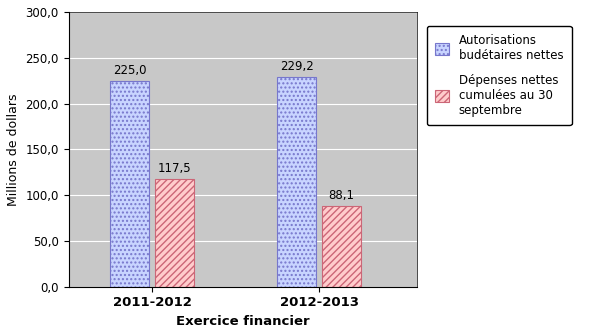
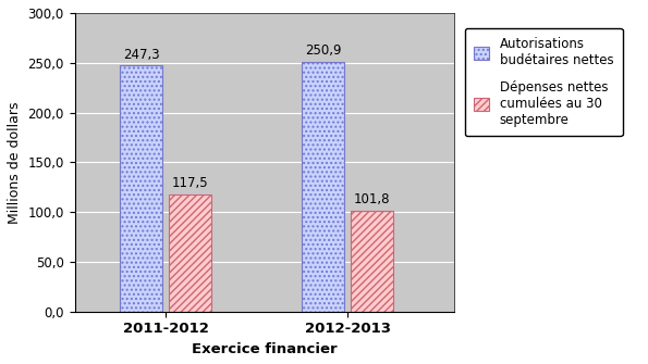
Autorisations budétaires nettes/2011-2012: 225,0 -> 247,3
Autorisations budétaires nettes/2012-2013: 229,2 -> 250,9
Dépenses nettes cumulées au 30 septembre/2012-2013: 88,1 -> 101,8
